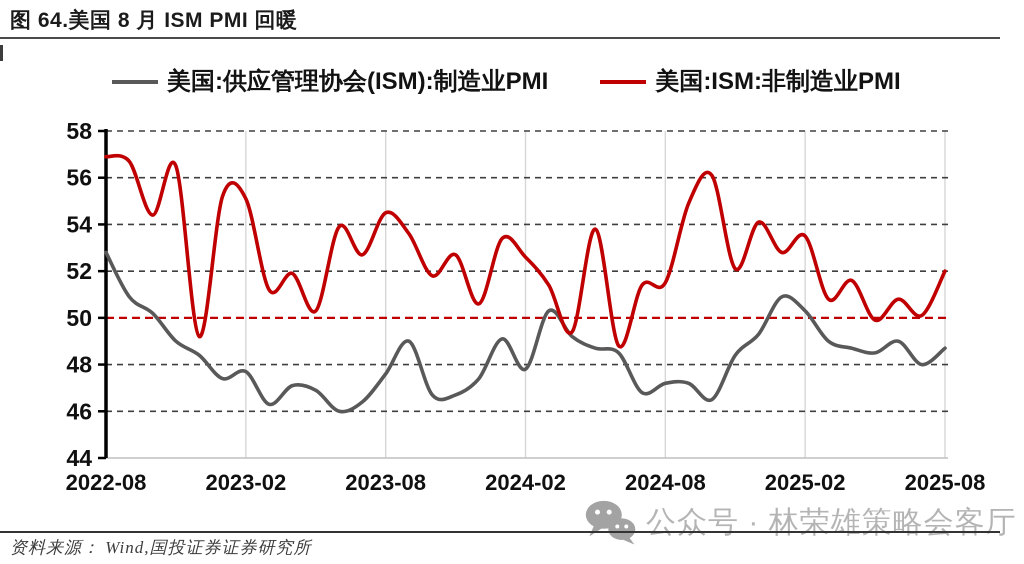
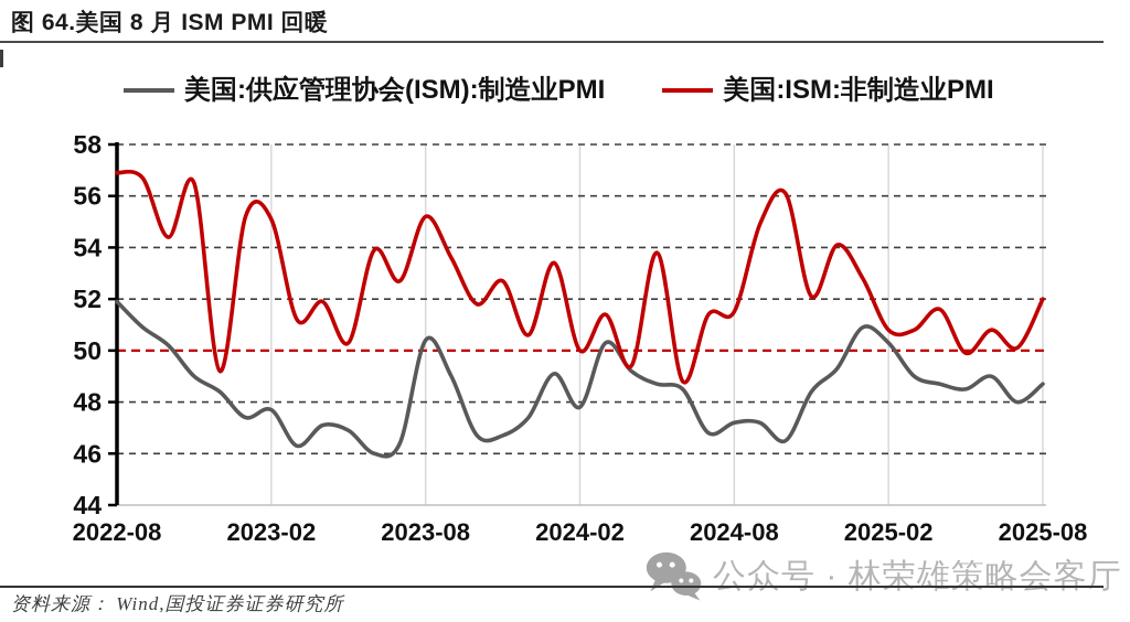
美国:供应管理协会(ISM):制造业PMI/2022-08: 52.8 -> 51.9
美国:供应管理协会(ISM):制造业PMI/2023-08: 47.6 -> 50.4
美国:ISM:非制造业PMI/2023-08: 54.5 -> 55.2
美国:ISM:非制造业PMI/2024-02: 52.6 -> 50.0
美国:ISM:非制造业PMI/2025-02: 53.5 -> 50.8
